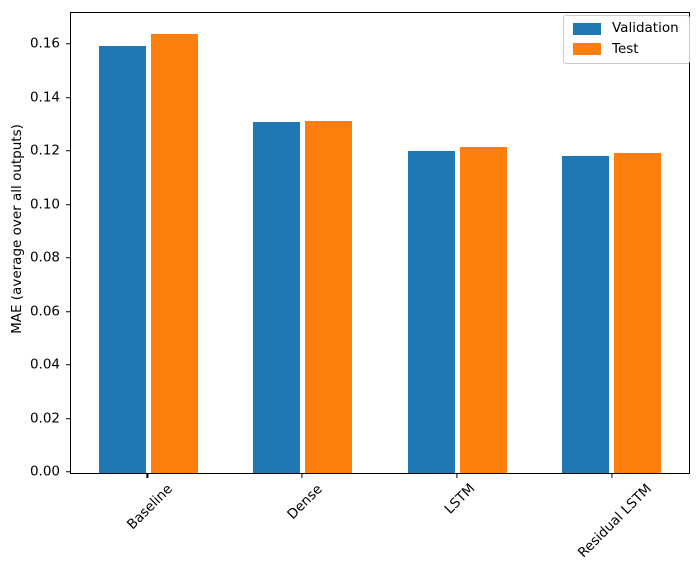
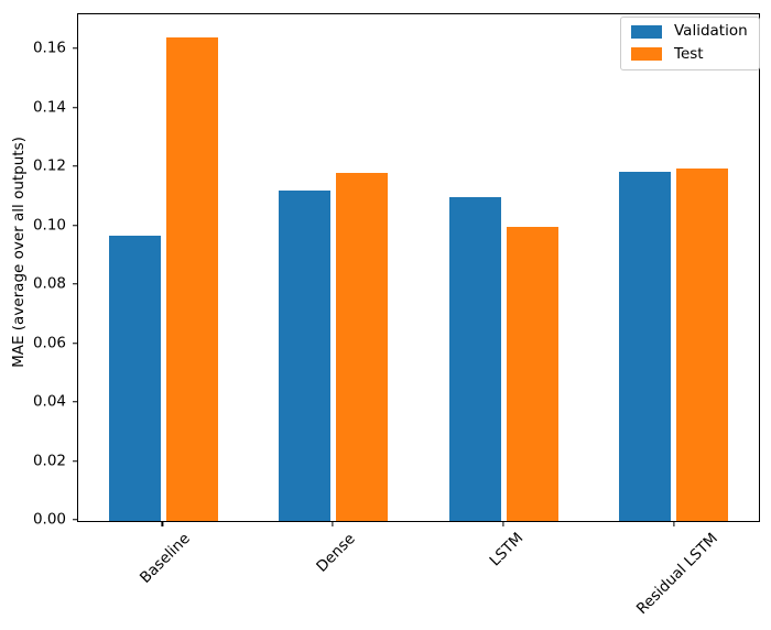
Validation/Baseline: 0.160 -> 0.097
Validation/Dense: 0.131 -> 0.112
Test/Dense: 0.132 -> 0.118
Validation/LSTM: 0.120 -> 0.110
Test/LSTM: 0.122 -> 0.100
